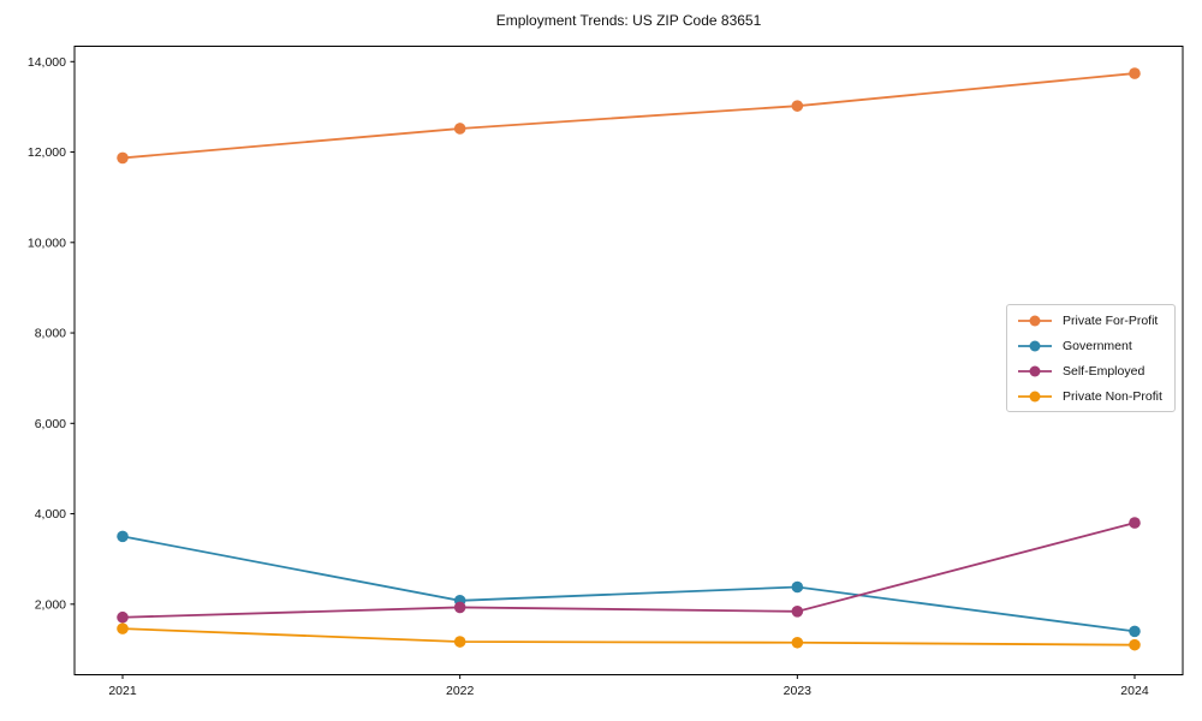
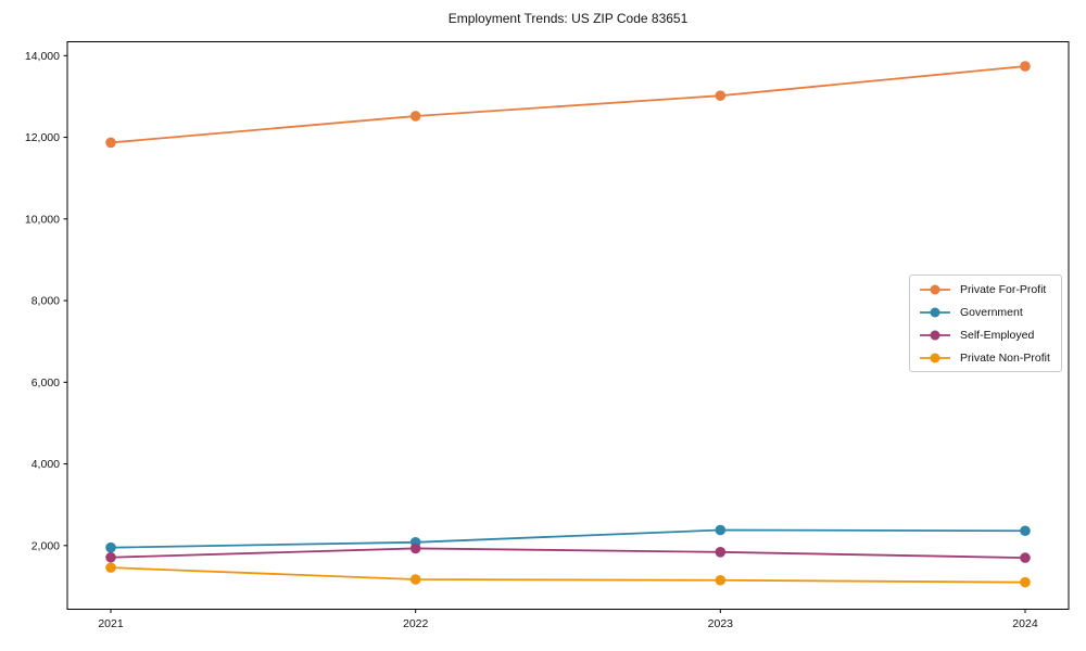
Government/2021: 3500 -> 2000
Government/2024: 1400 -> 2400
Self-Employed/2024: 3800 -> 1700
